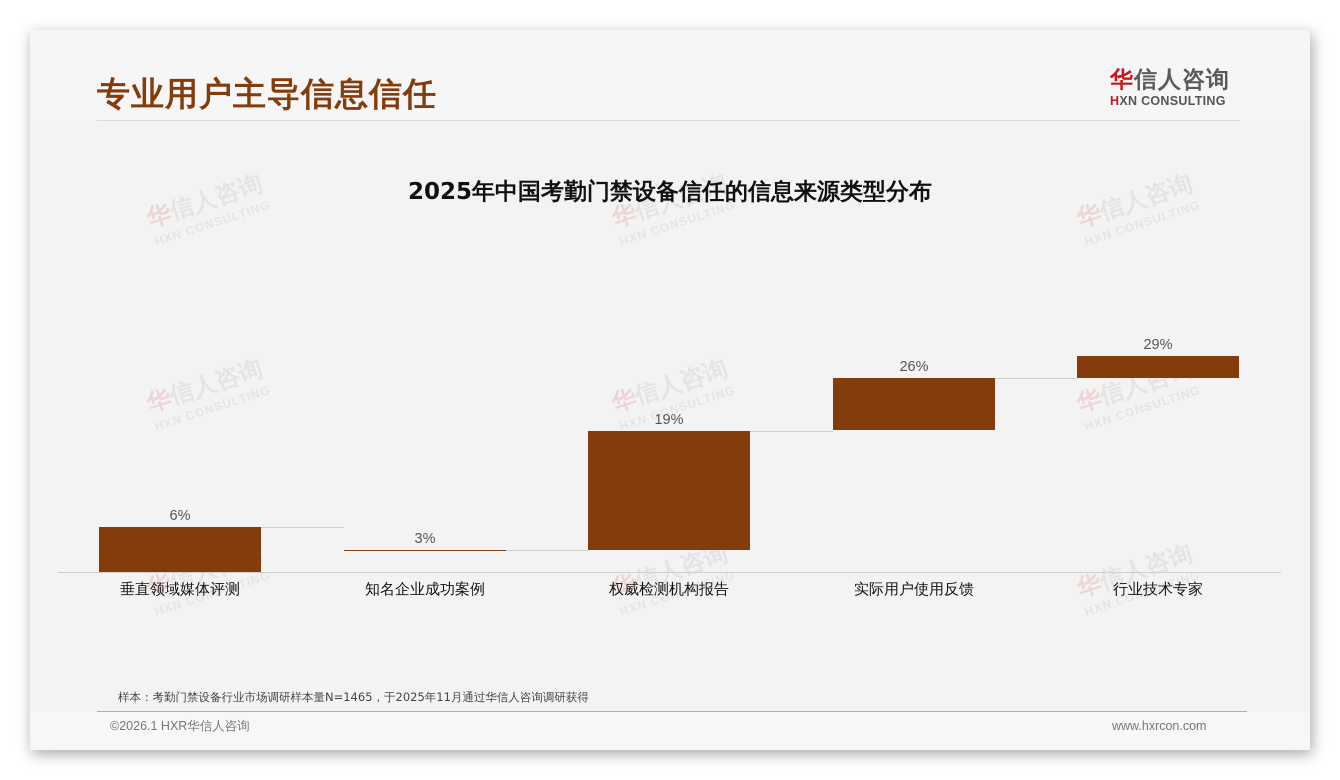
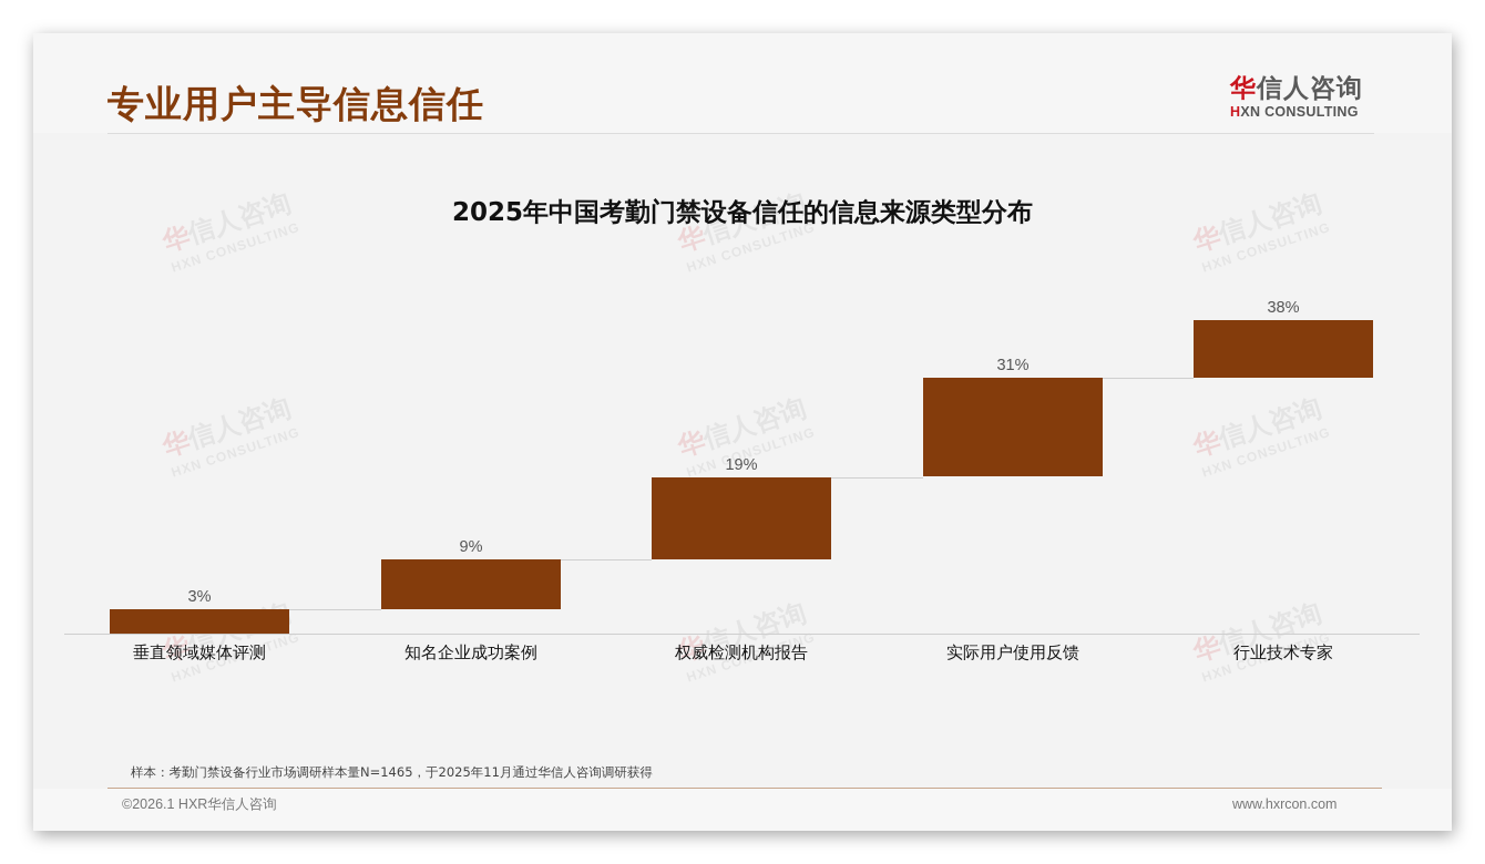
垂直领域媒体评测: 6% -> 3%
知名企业成功案例: 3% -> 9%
实际用户使用反馈: 26% -> 31%
行业技术专家: 29% -> 38%
